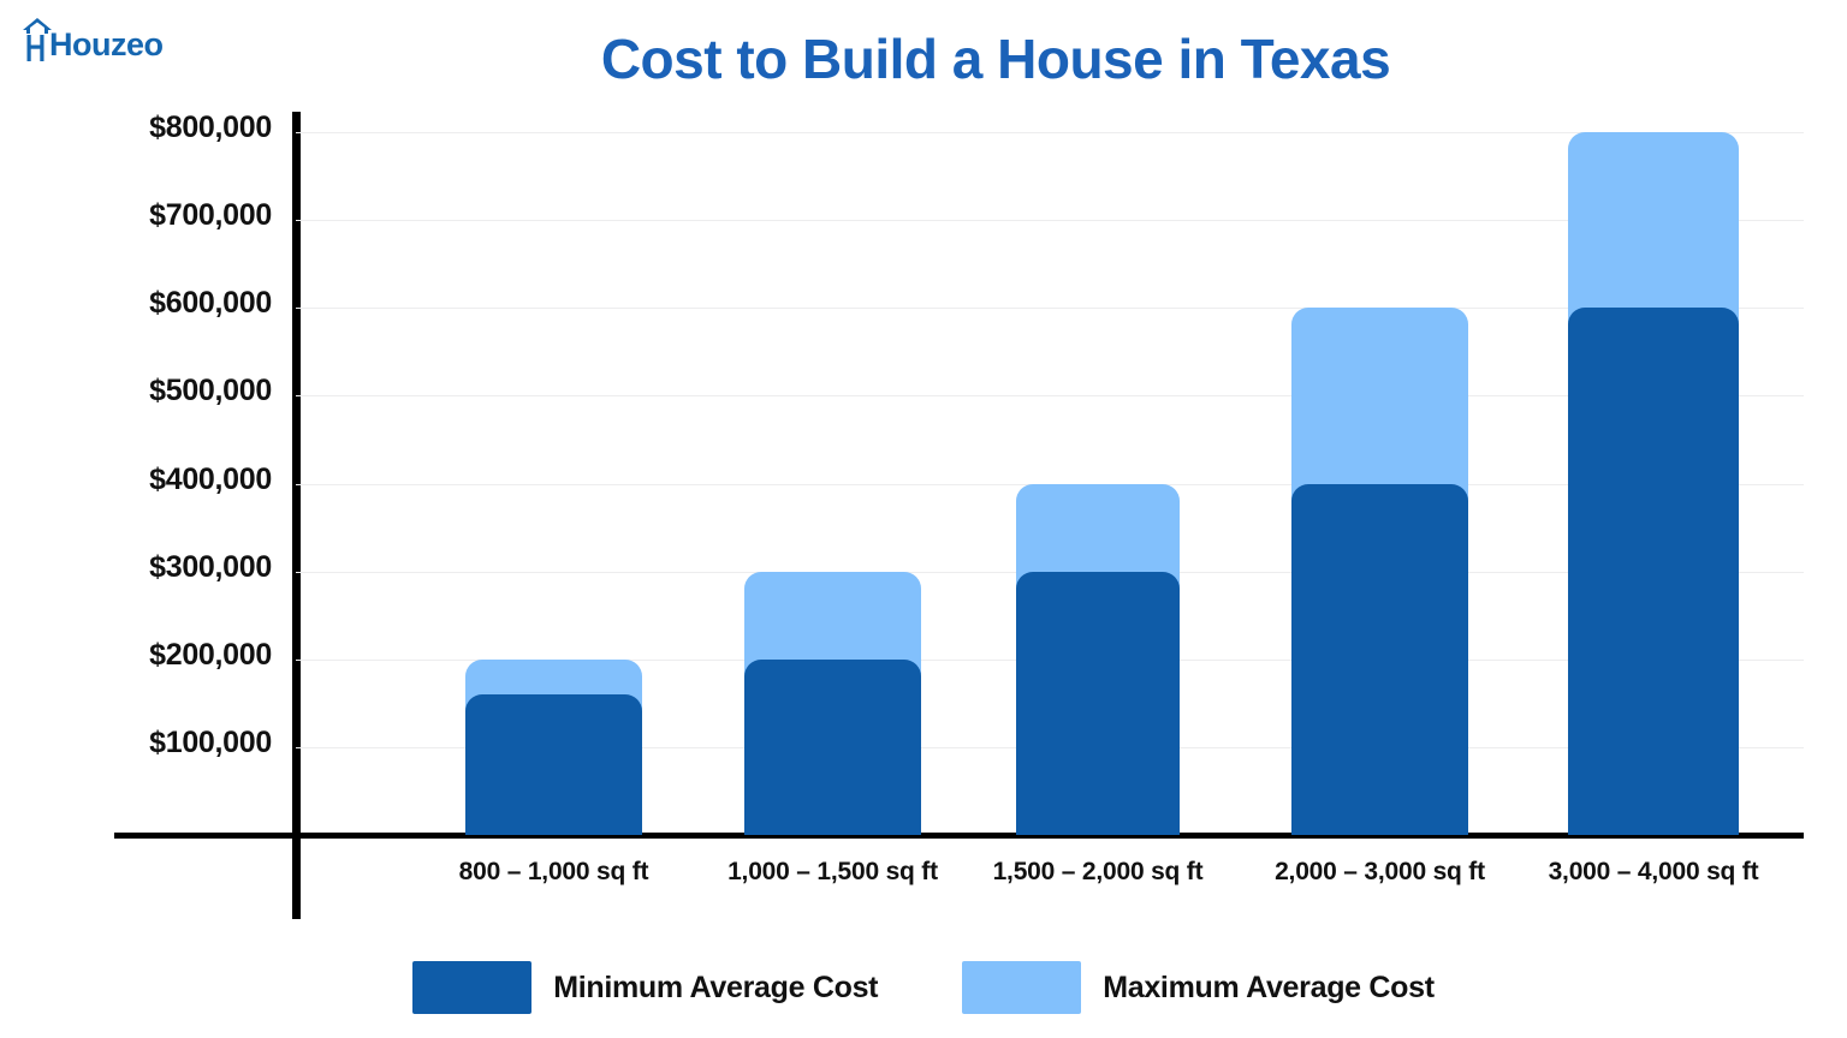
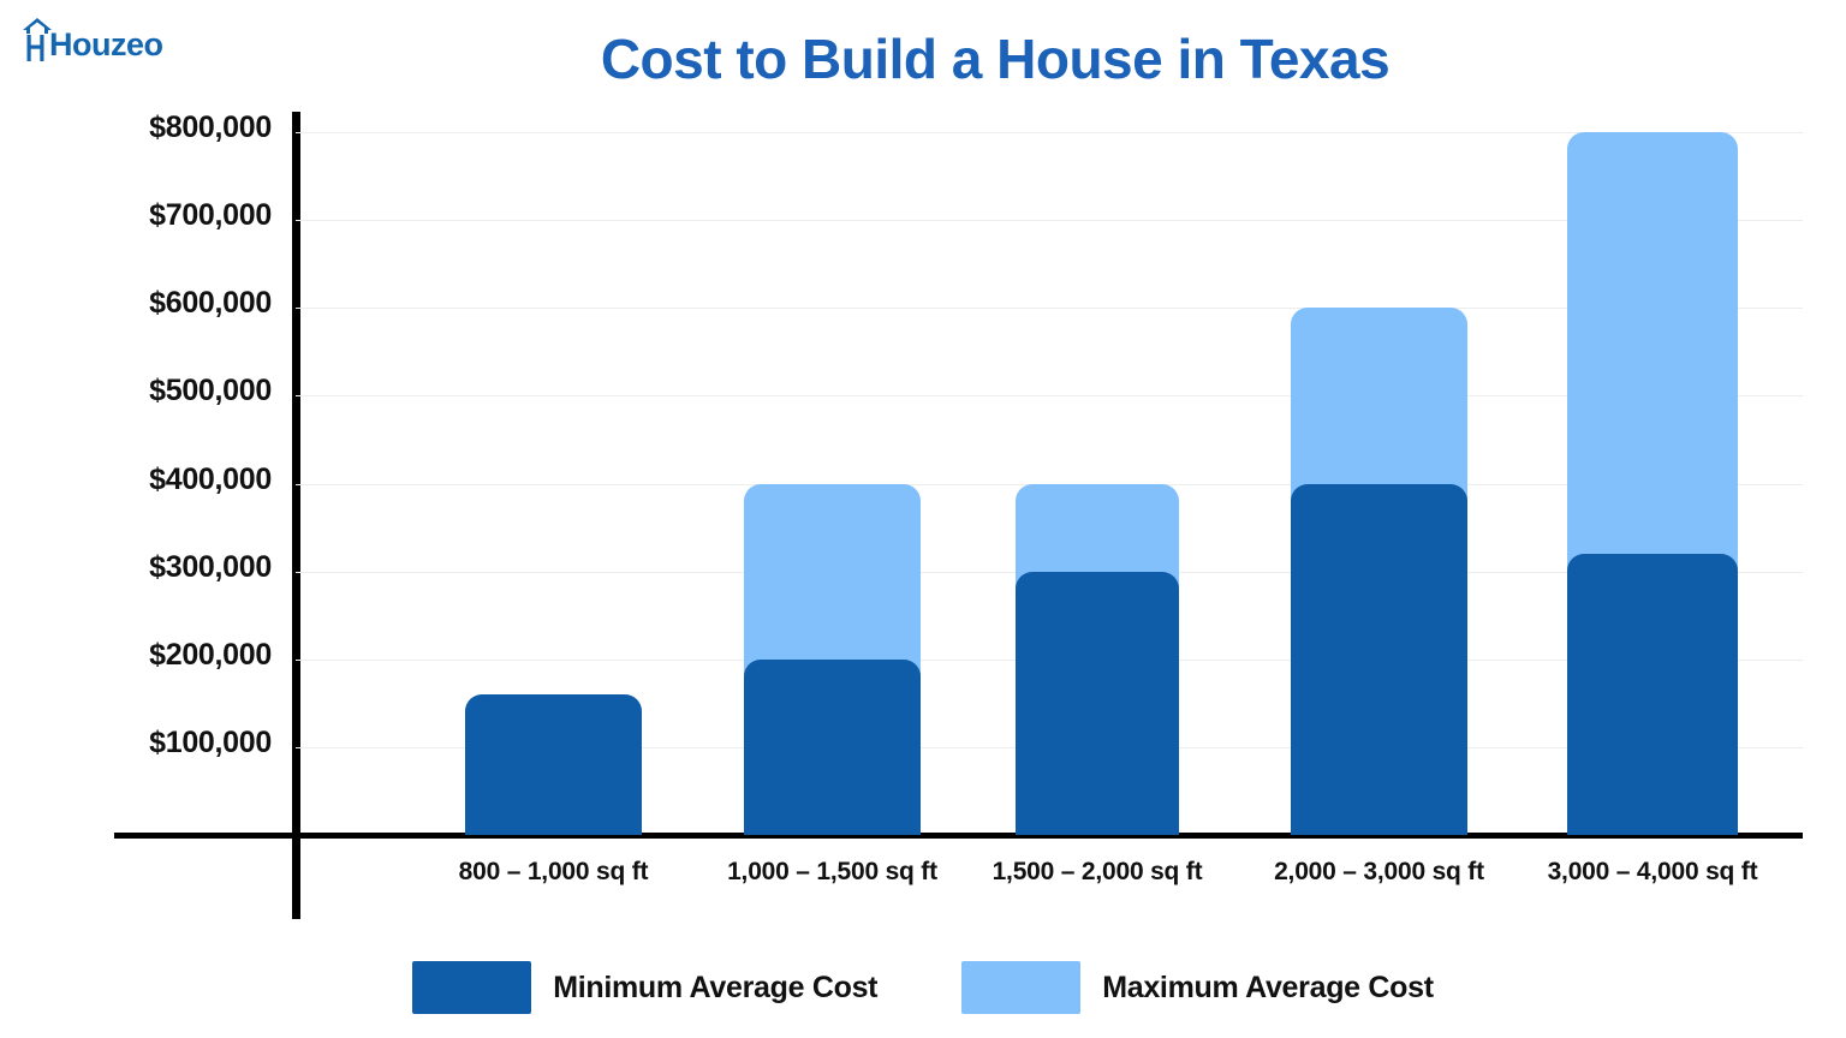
Maximum Average Cost/800 – 1,000 sq ft: $200000 -> $100000
Maximum Average Cost/1,000 – 1,500 sq ft: $300000 -> $400000
Minimum Average Cost/3,000 – 4,000 sq ft: $600000 -> $320000
